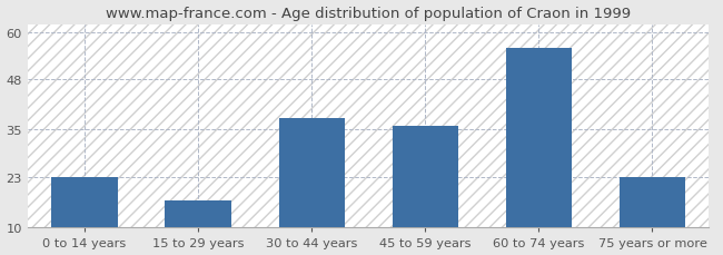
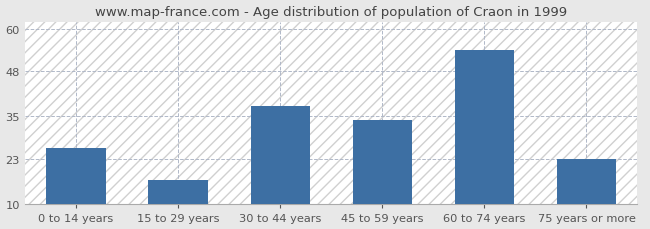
0 to 14 years: 23 -> 26
45 to 59 years: 36 -> 34
60 to 74 years: 56 -> 54
